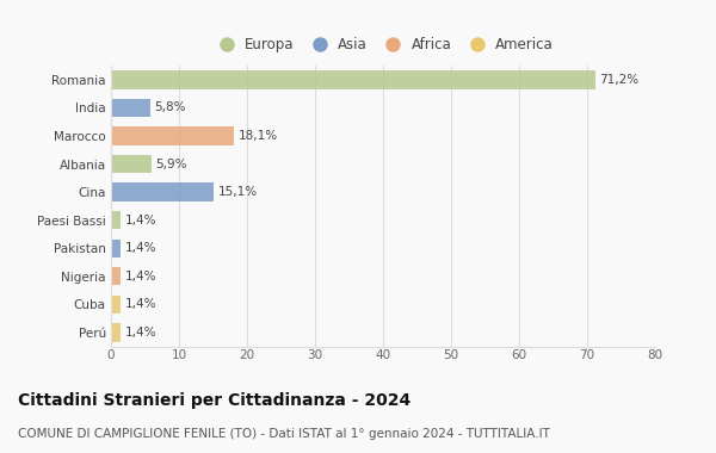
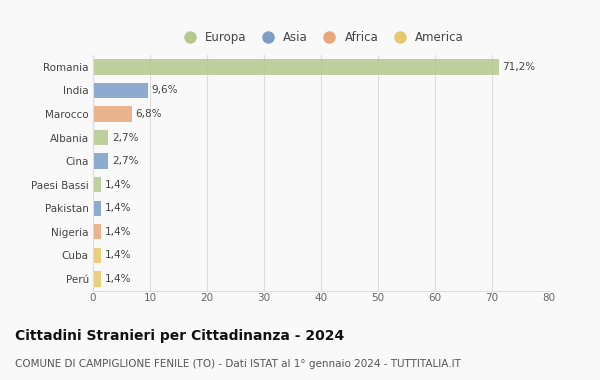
India: 5,8% -> 9,6%
Marocco: 18,1% -> 6,8%
Albania: 5,9% -> 2,7%
Cina: 15,1% -> 2,7%
